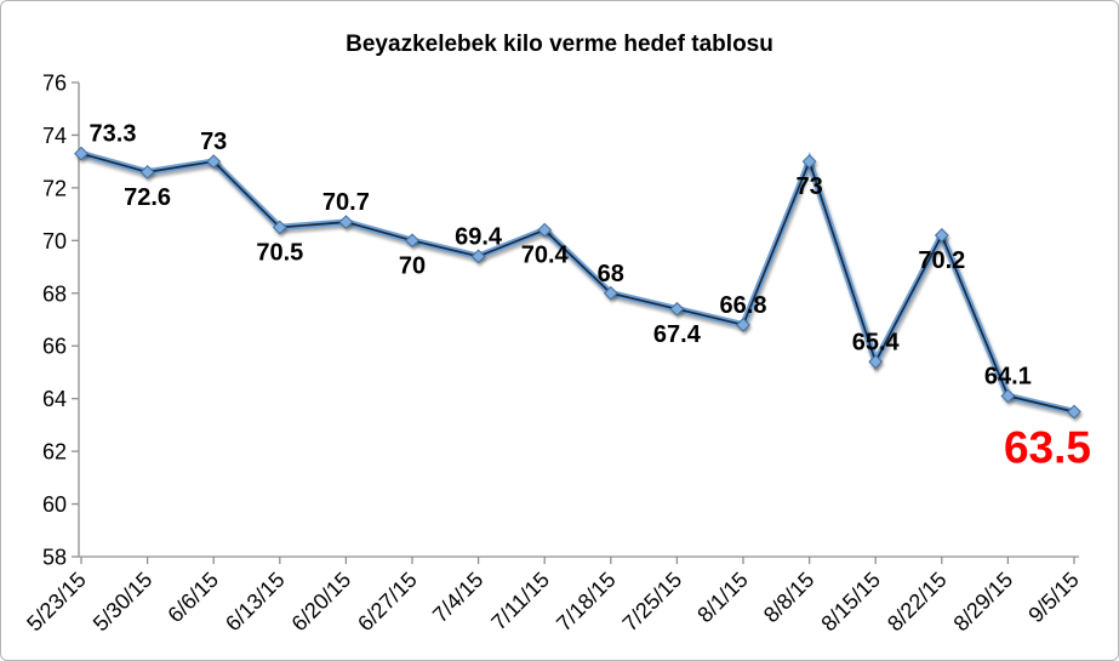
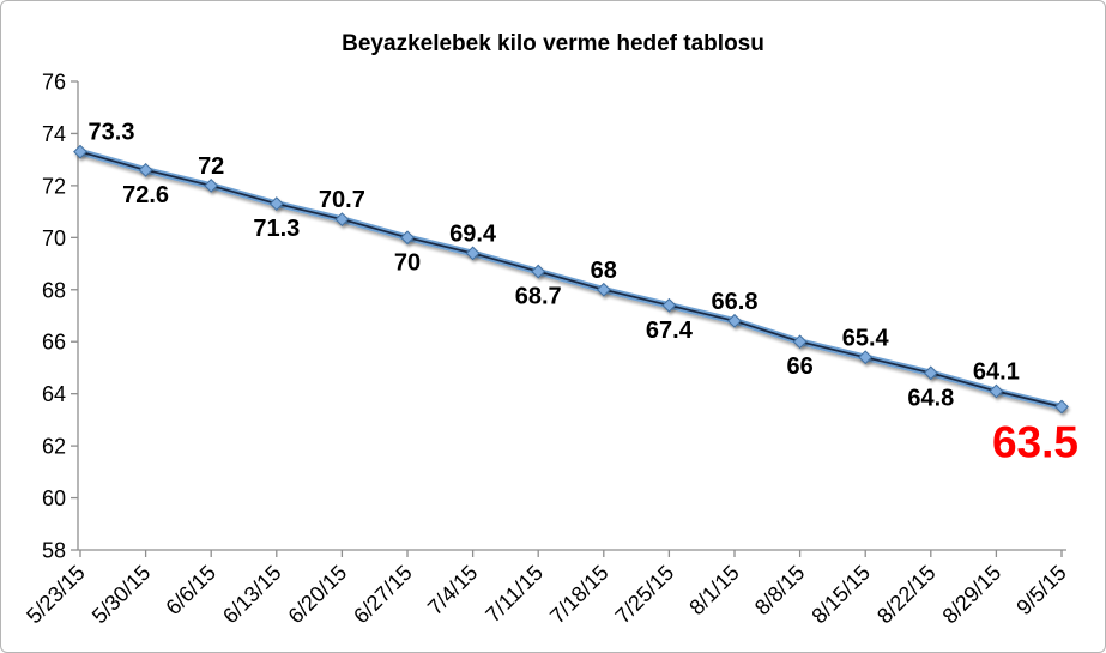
6/6/15: 73 -> 72
6/13/15: 70.5 -> 71.3
7/11/15: 70.4 -> 68.7
8/8/15: 73 -> 66
8/22/15: 70.2 -> 64.8
